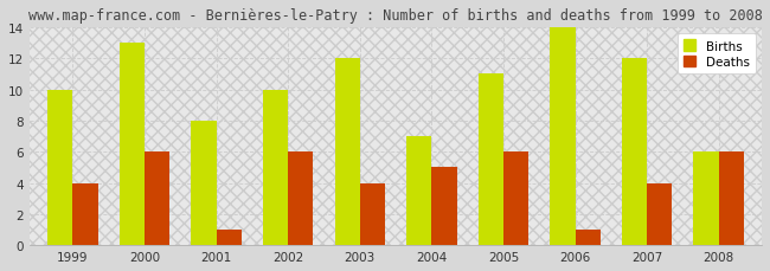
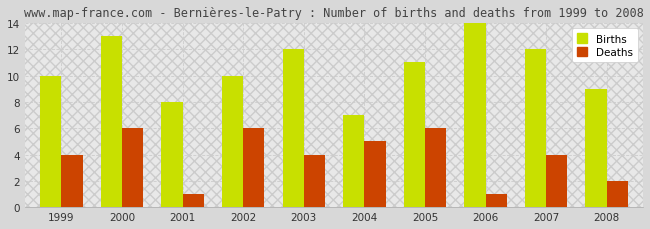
Births/2008: 6 -> 9
Deaths/2008: 6 -> 2
